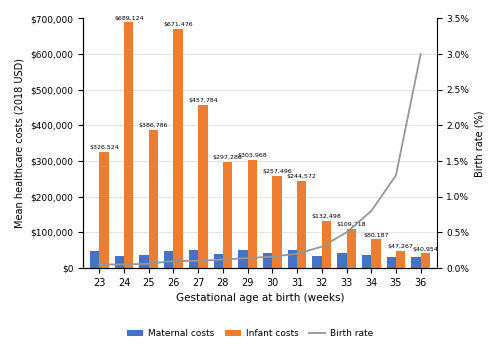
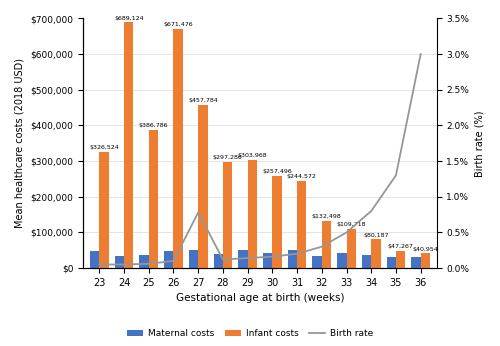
Birth rate/27: 0.10% -> 0.78%
